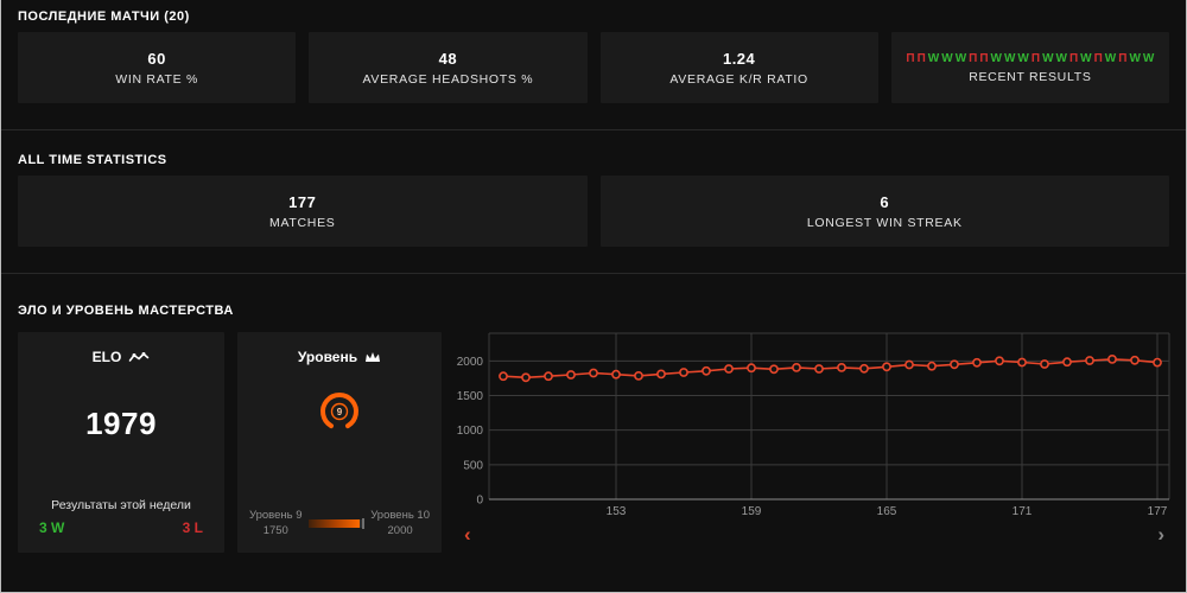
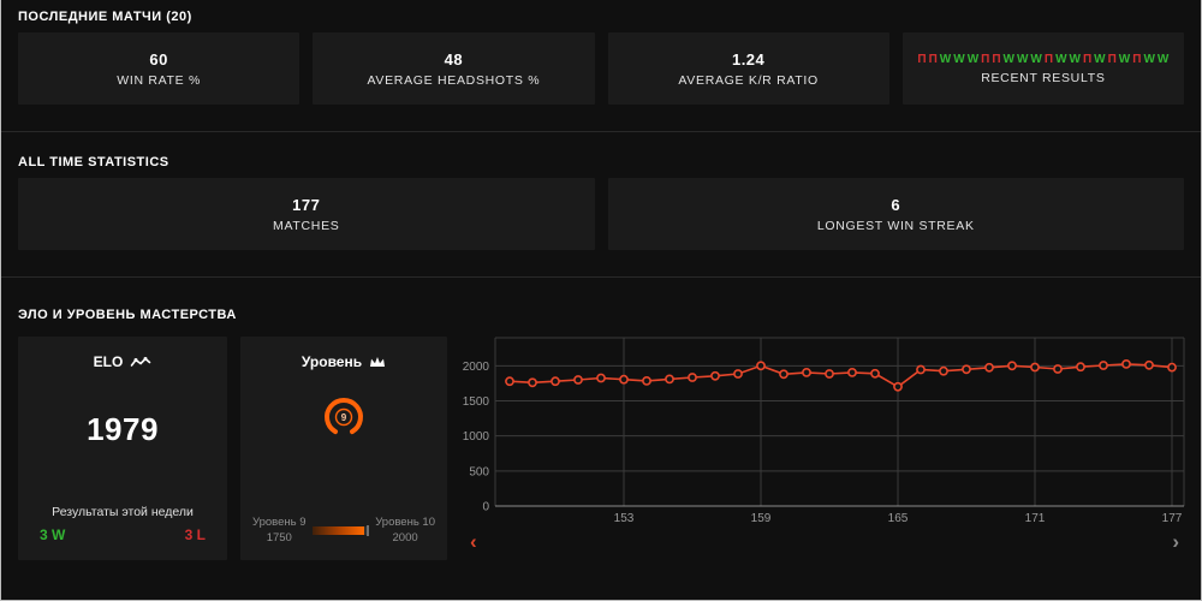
159: 1900 -> 2000
165: 1900 -> 1700
